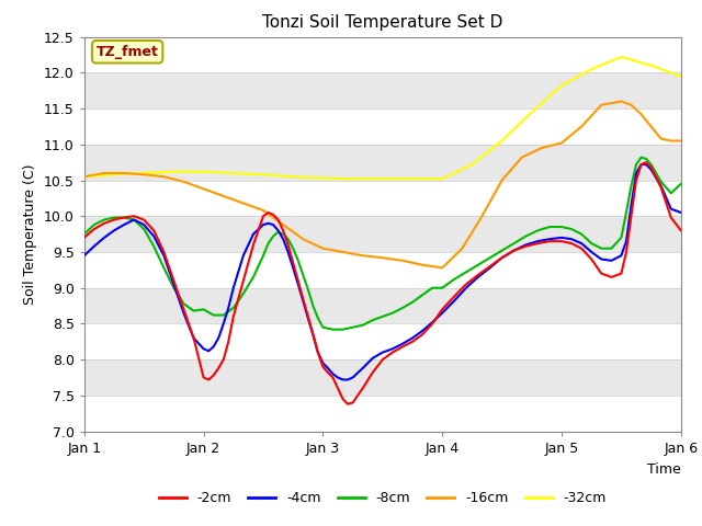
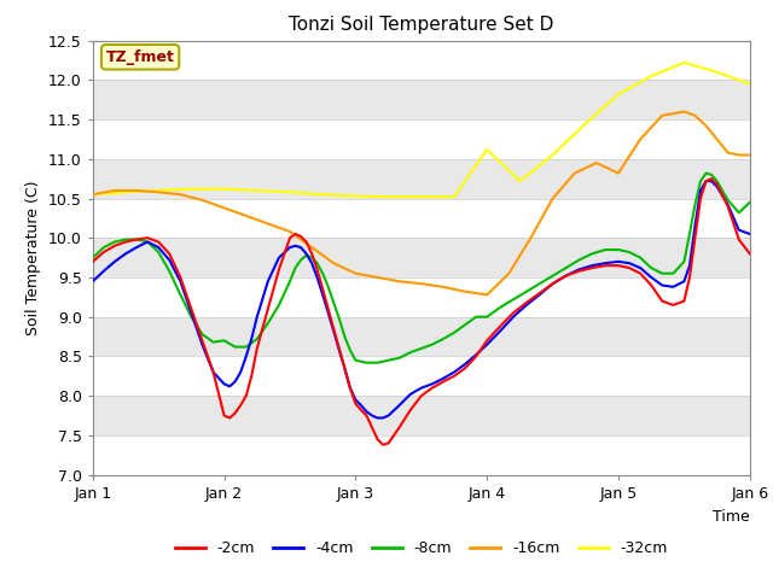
-32cm/Jan 4: 10.52 -> 11.12
-16cm/Jan 5: 11.02 -> 10.82
